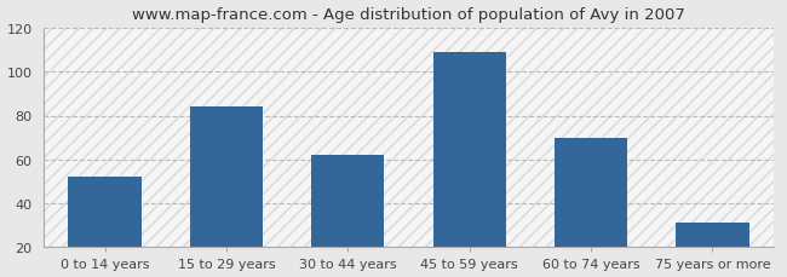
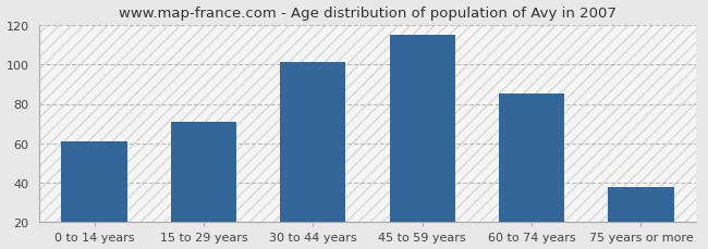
0 to 14 years: 52 -> 61
15 to 29 years: 84 -> 71
30 to 44 years: 62 -> 101
45 to 59 years: 109 -> 115
60 to 74 years: 70 -> 85
75 years or more: 31 -> 38
